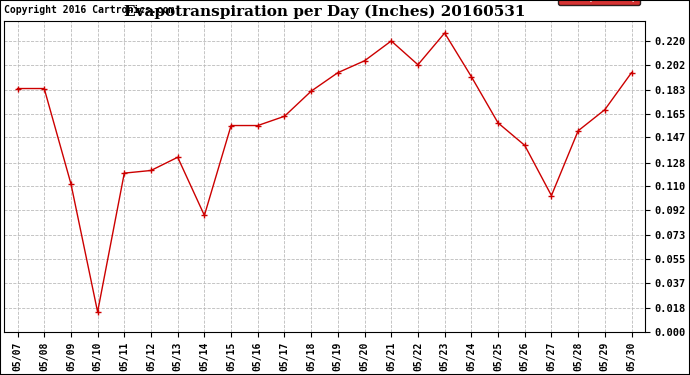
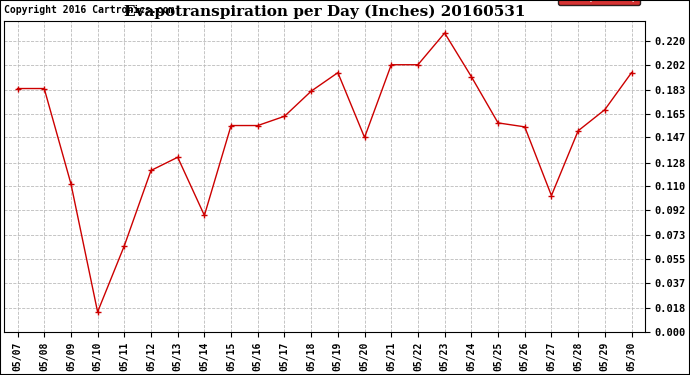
05/11: 0.120 -> 0.065
05/20: 0.205 -> 0.147
05/21: 0.220 -> 0.202
05/26: 0.141 -> 0.155
